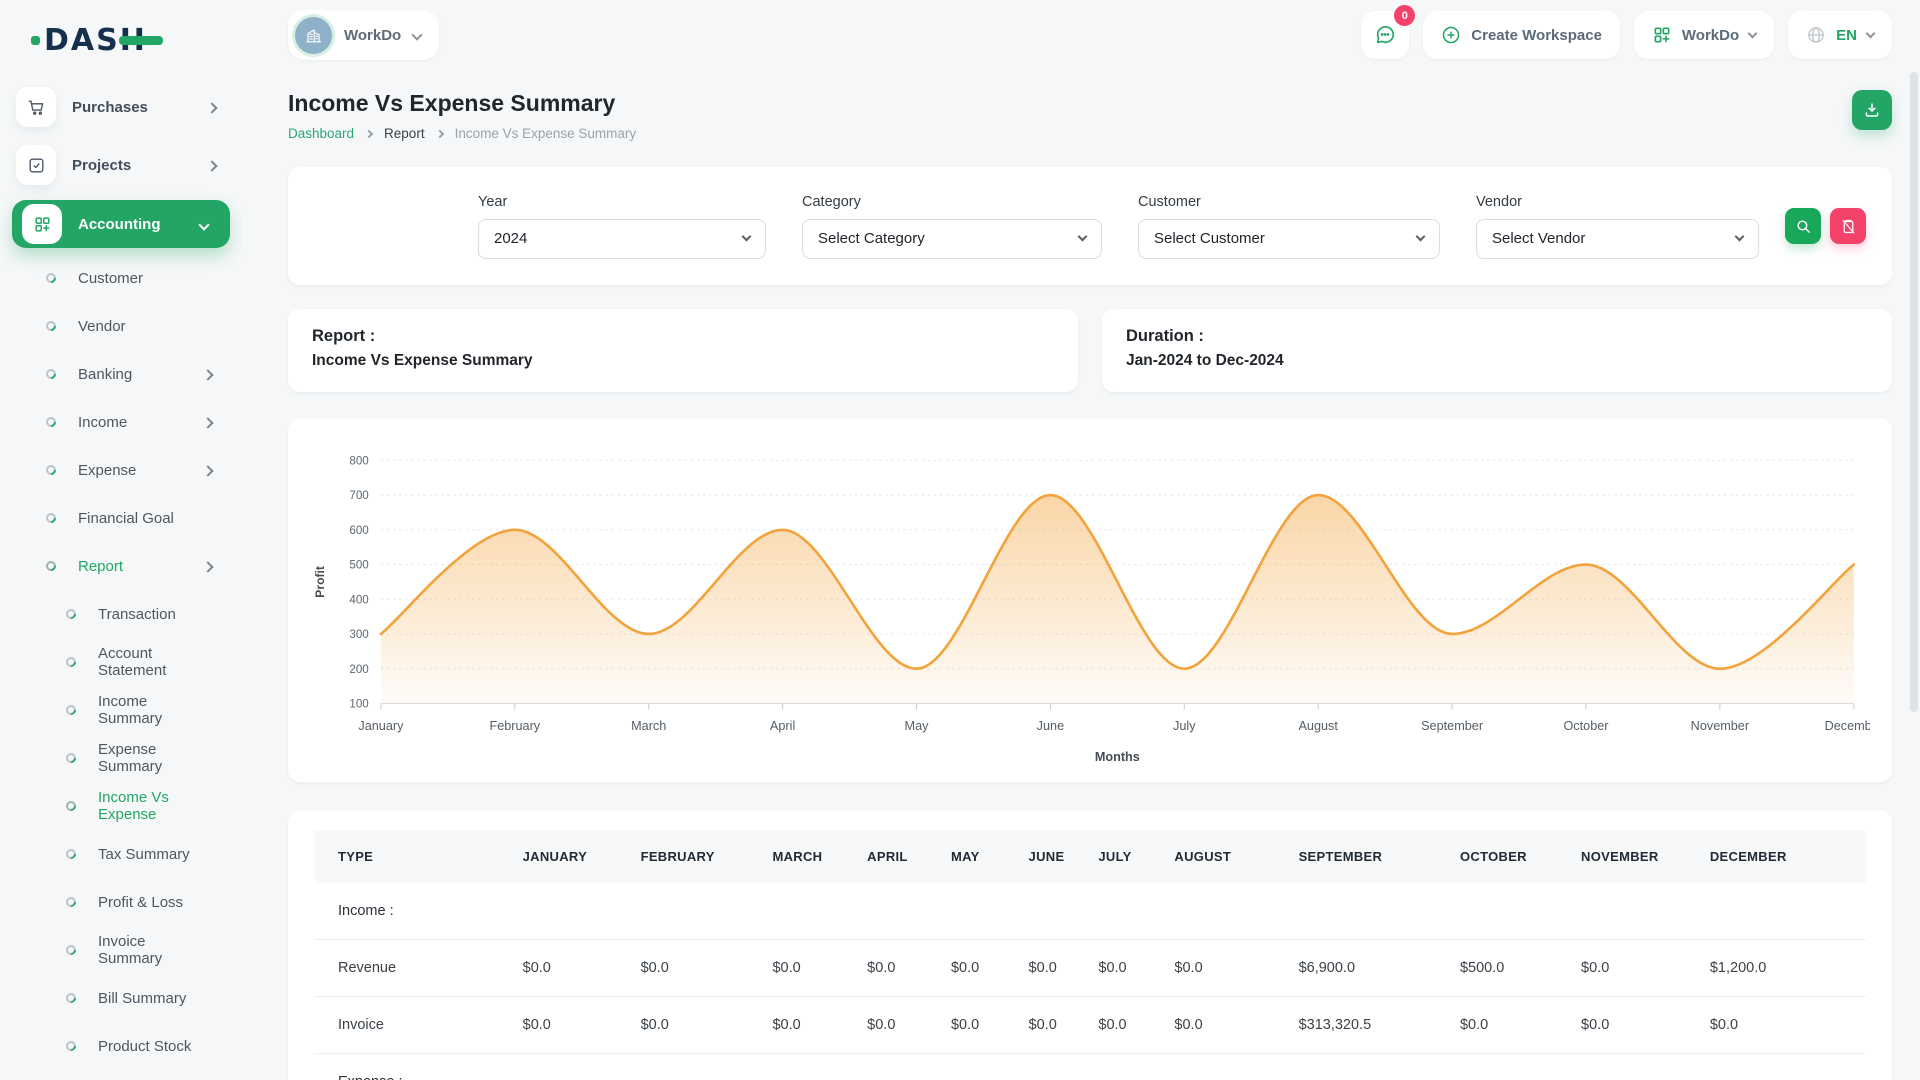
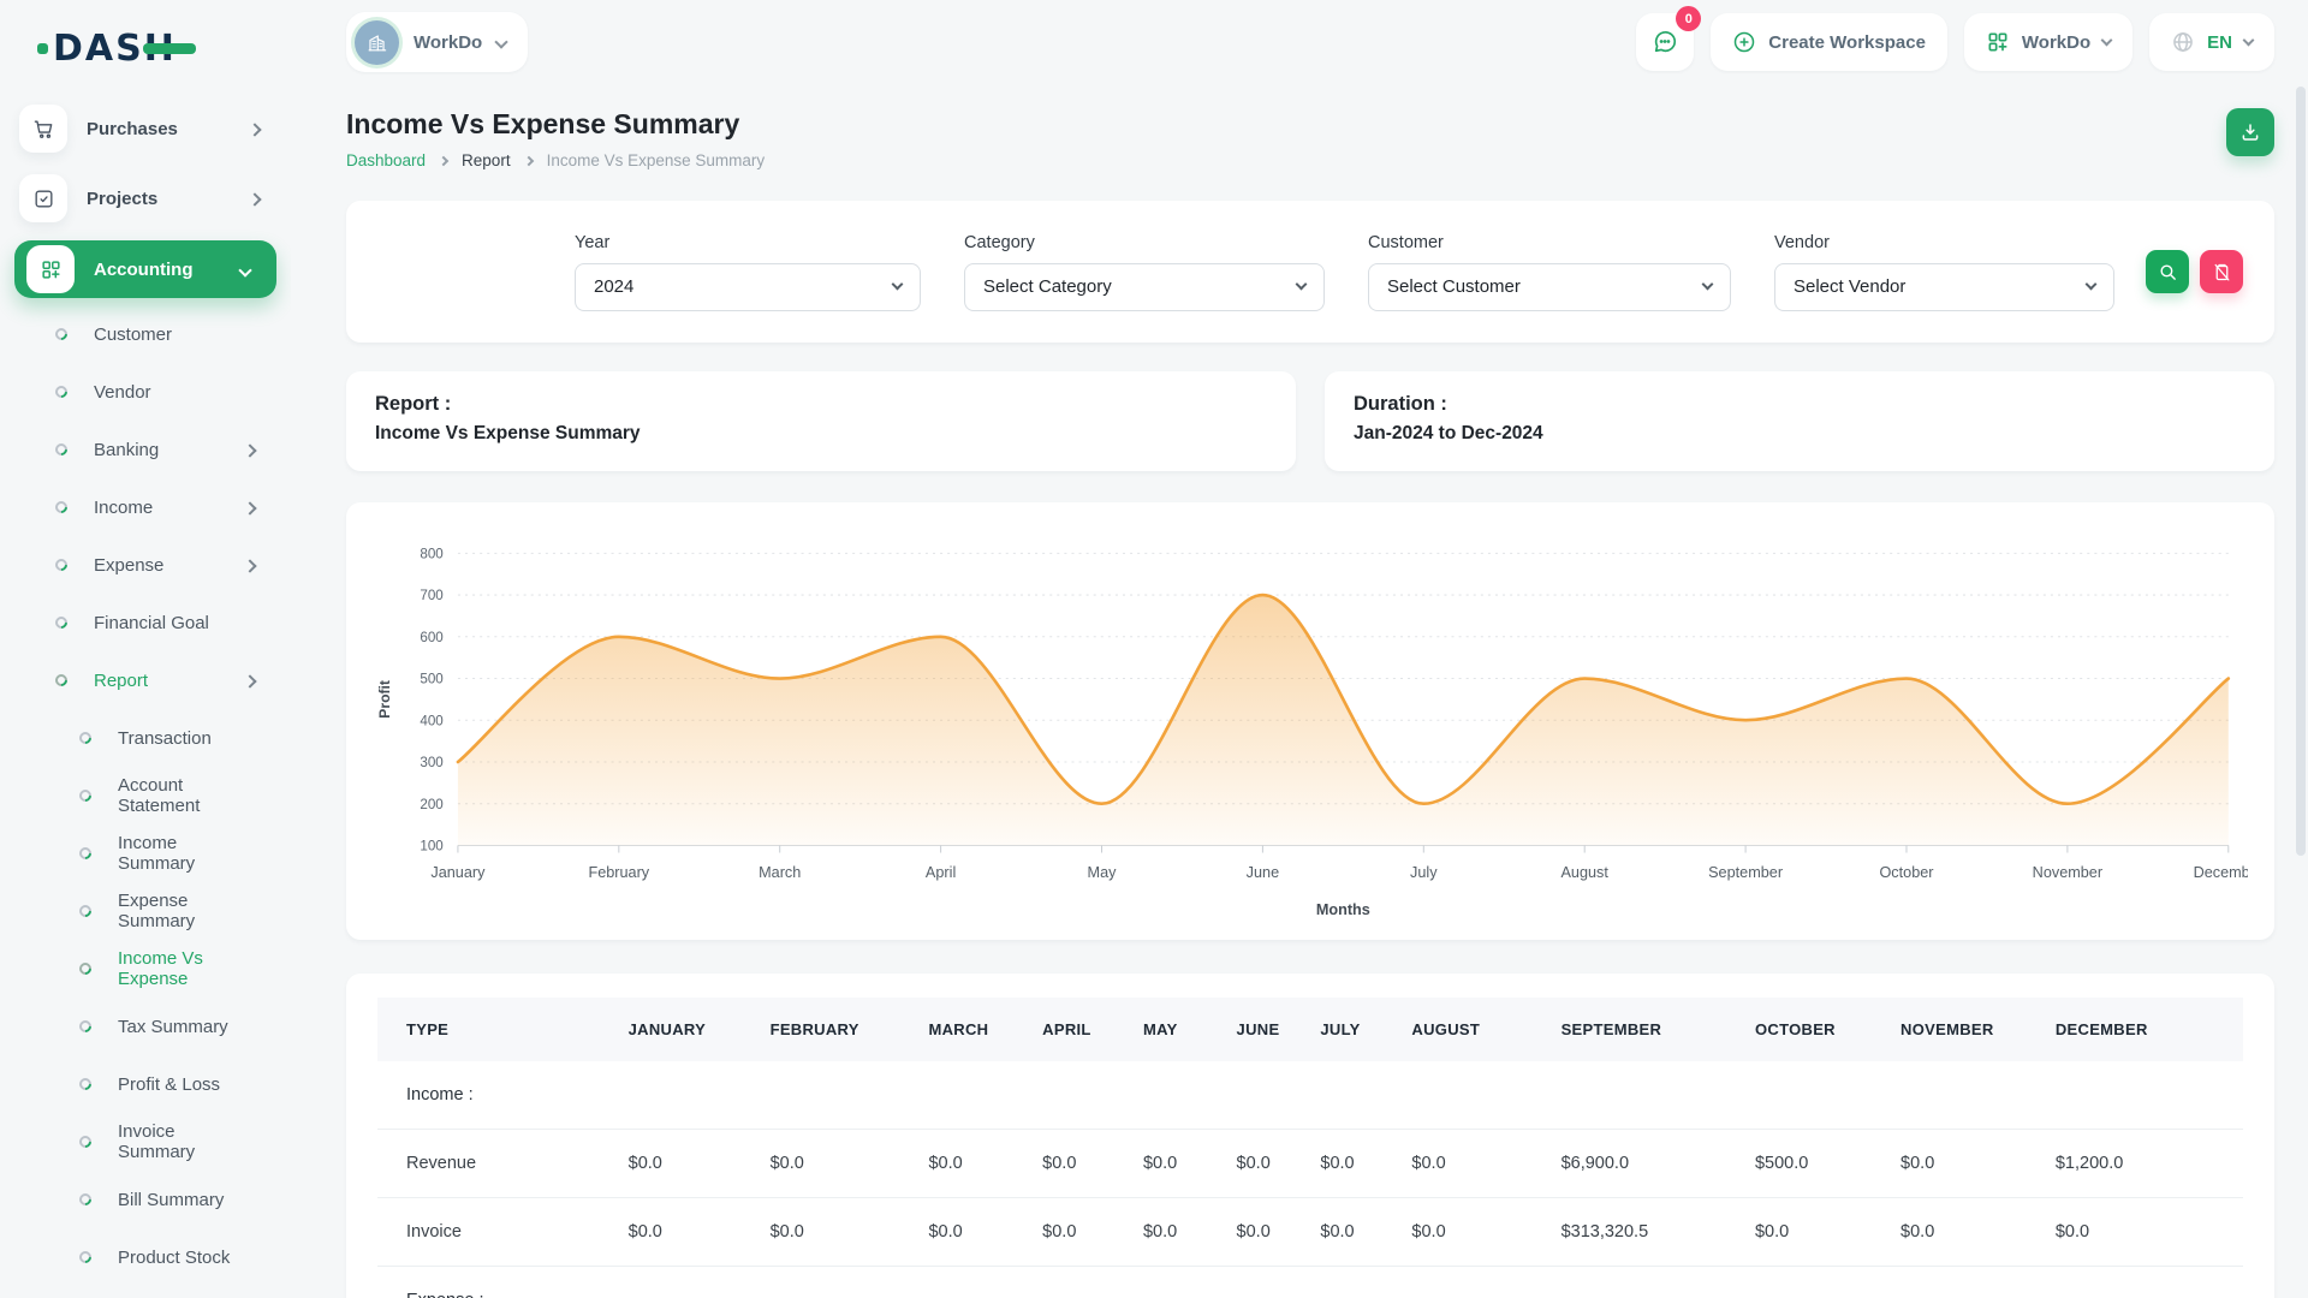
March: 300 -> 500
August: 700 -> 500
September: 300 -> 400
